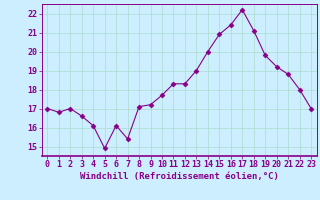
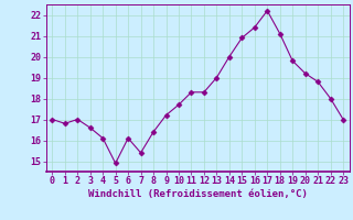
8: 17.1 -> 16.4
